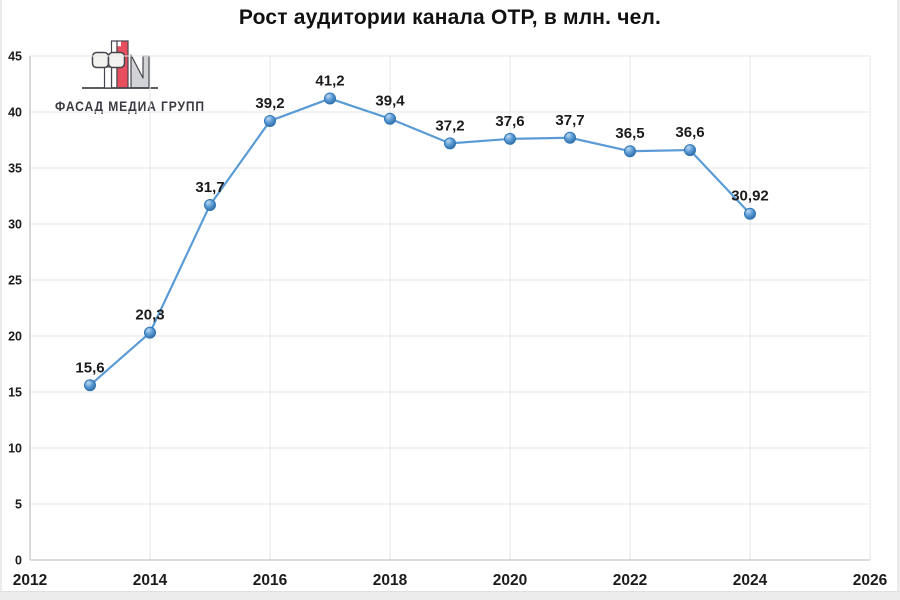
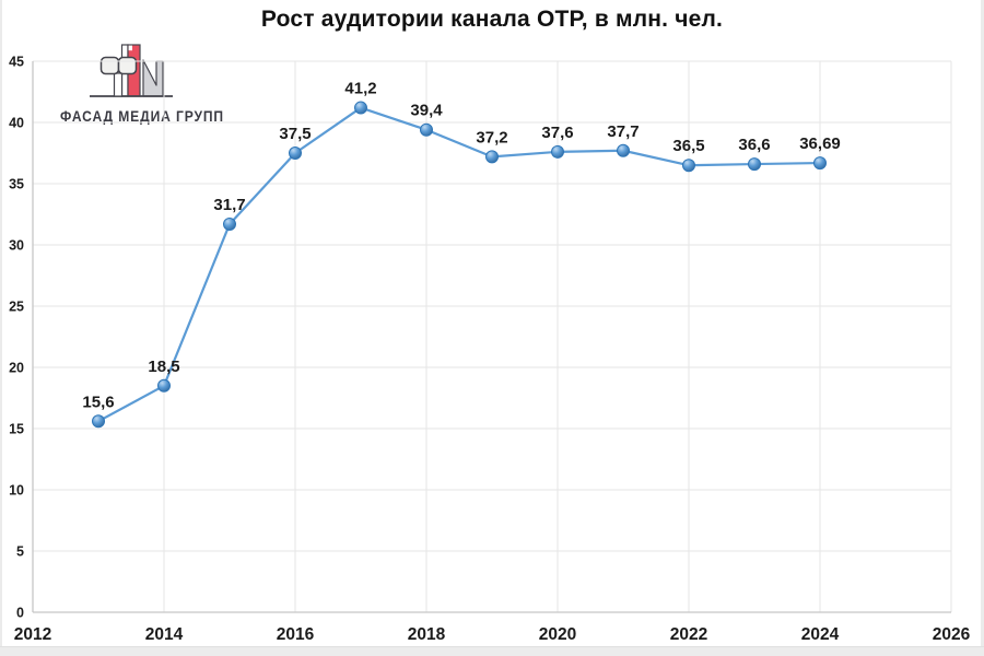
2014: 20,3 -> 18,5
2016: 39,2 -> 37,5
2024: 30,92 -> 36,69
